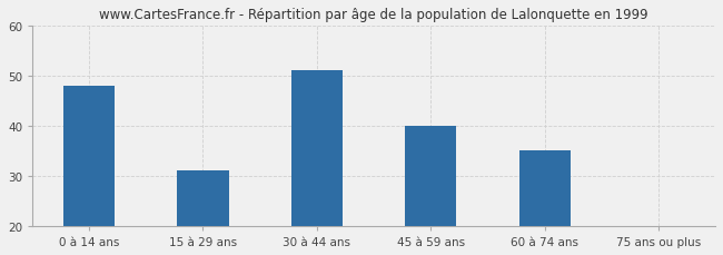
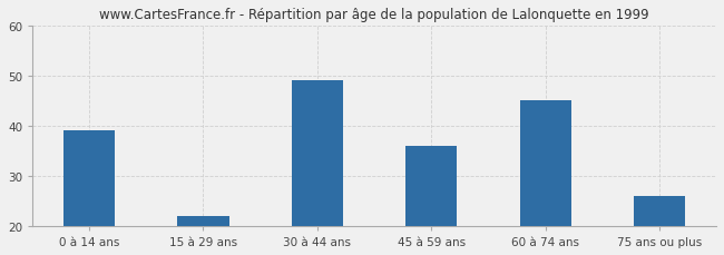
0 à 14 ans: 48 -> 39
15 à 29 ans: 31 -> 22
30 à 44 ans: 51 -> 49
45 à 59 ans: 40 -> 36
60 à 74 ans: 35 -> 45
75 ans ou plus: 20 -> 26
